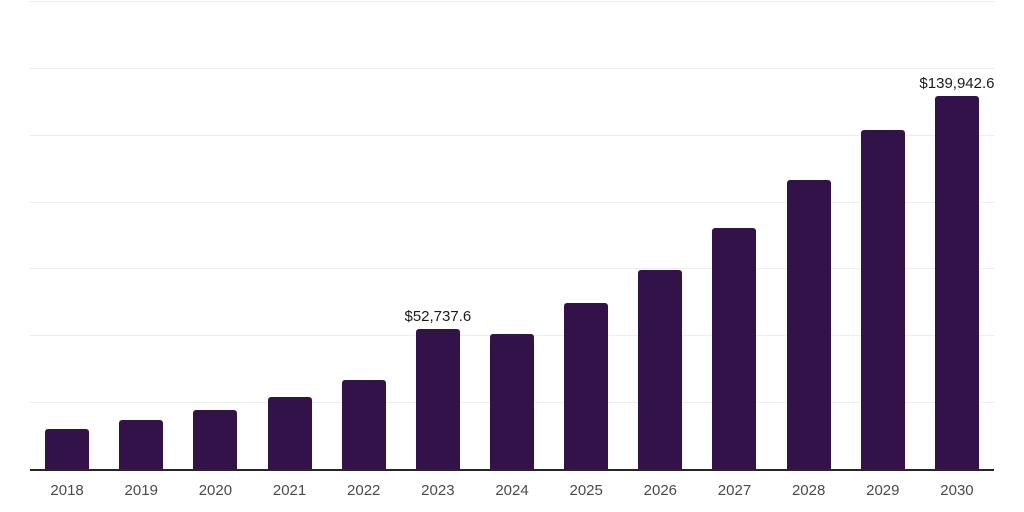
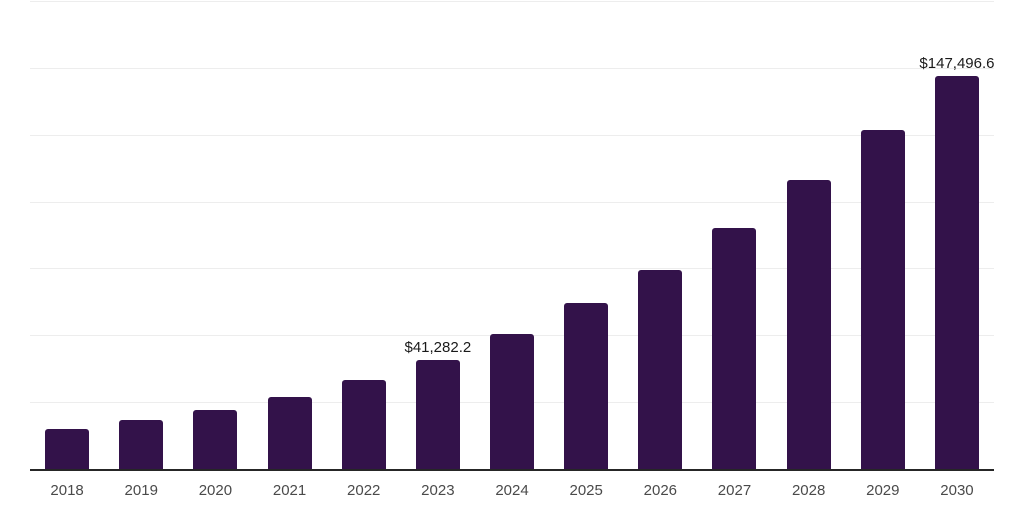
2023: $52,737.6 -> $41,282.2
2030: $139,942.6 -> $147,496.6
